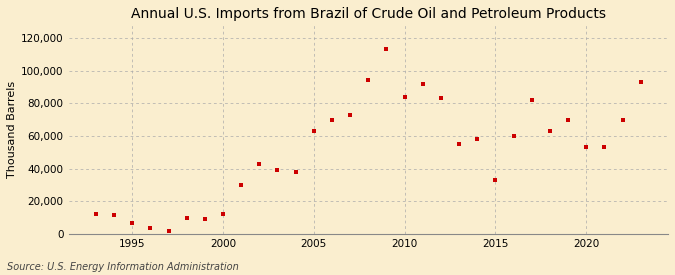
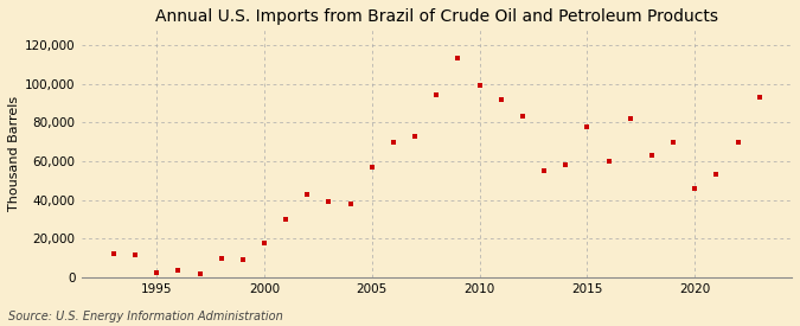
1995: 7,000 -> 2,000
2000: 12,000 -> 18,000
2005: 63,000 -> 57,000
2010: 84,000 -> 99,000
2015: 33,000 -> 78,000
2020: 53,000 -> 46,000
